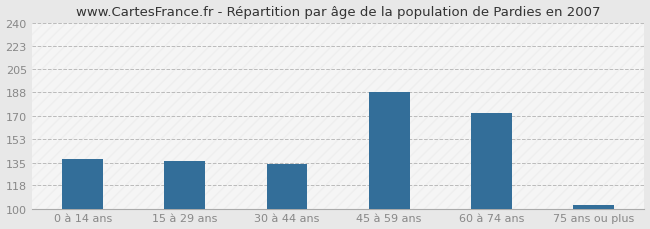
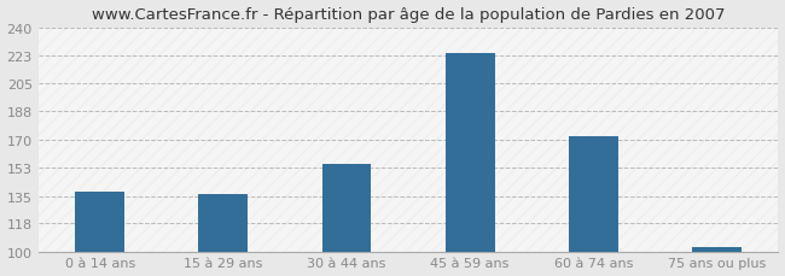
30 à 44 ans: 134 -> 155
45 à 59 ans: 188 -> 224
